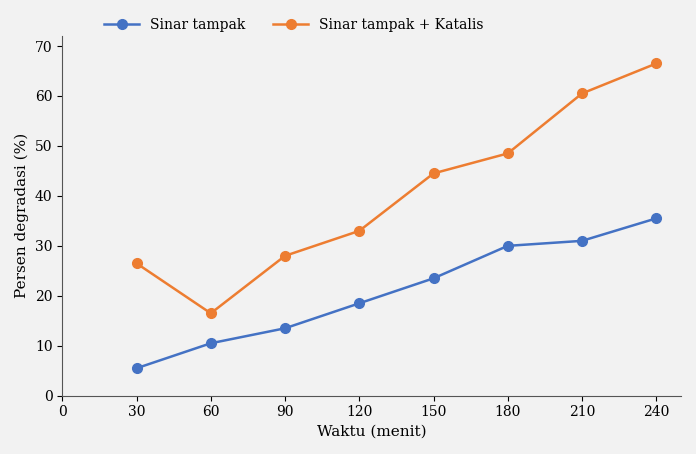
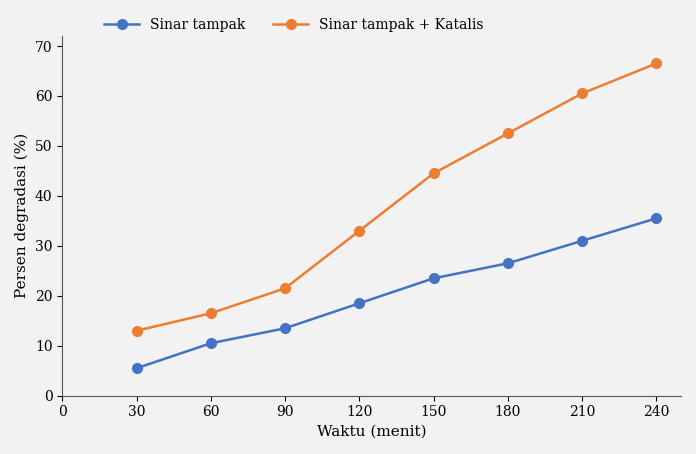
Sinar tampak + Katalis/30: 26.5 -> 13.0
Sinar tampak + Katalis/90: 28.0 -> 21.5
Sinar tampak/180: 30.0 -> 26.5
Sinar tampak + Katalis/180: 48.5 -> 52.5
